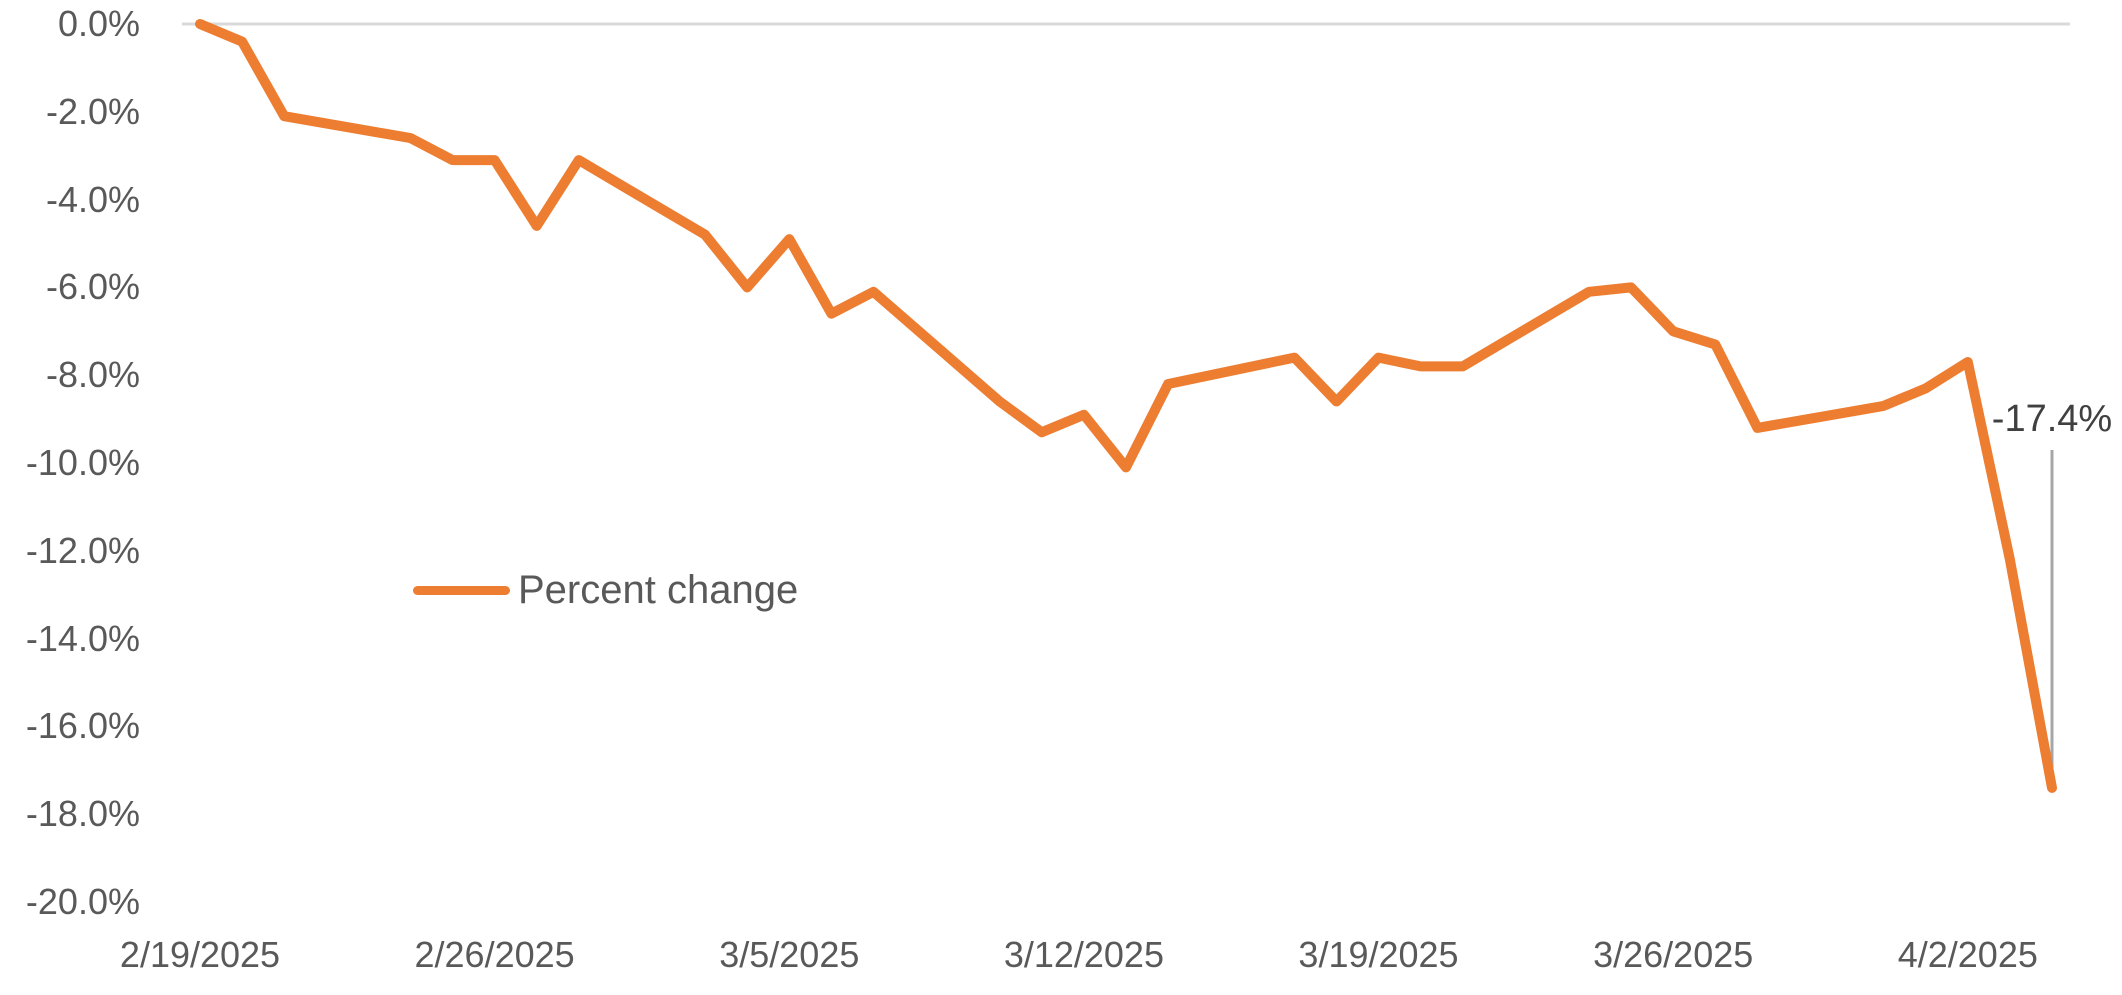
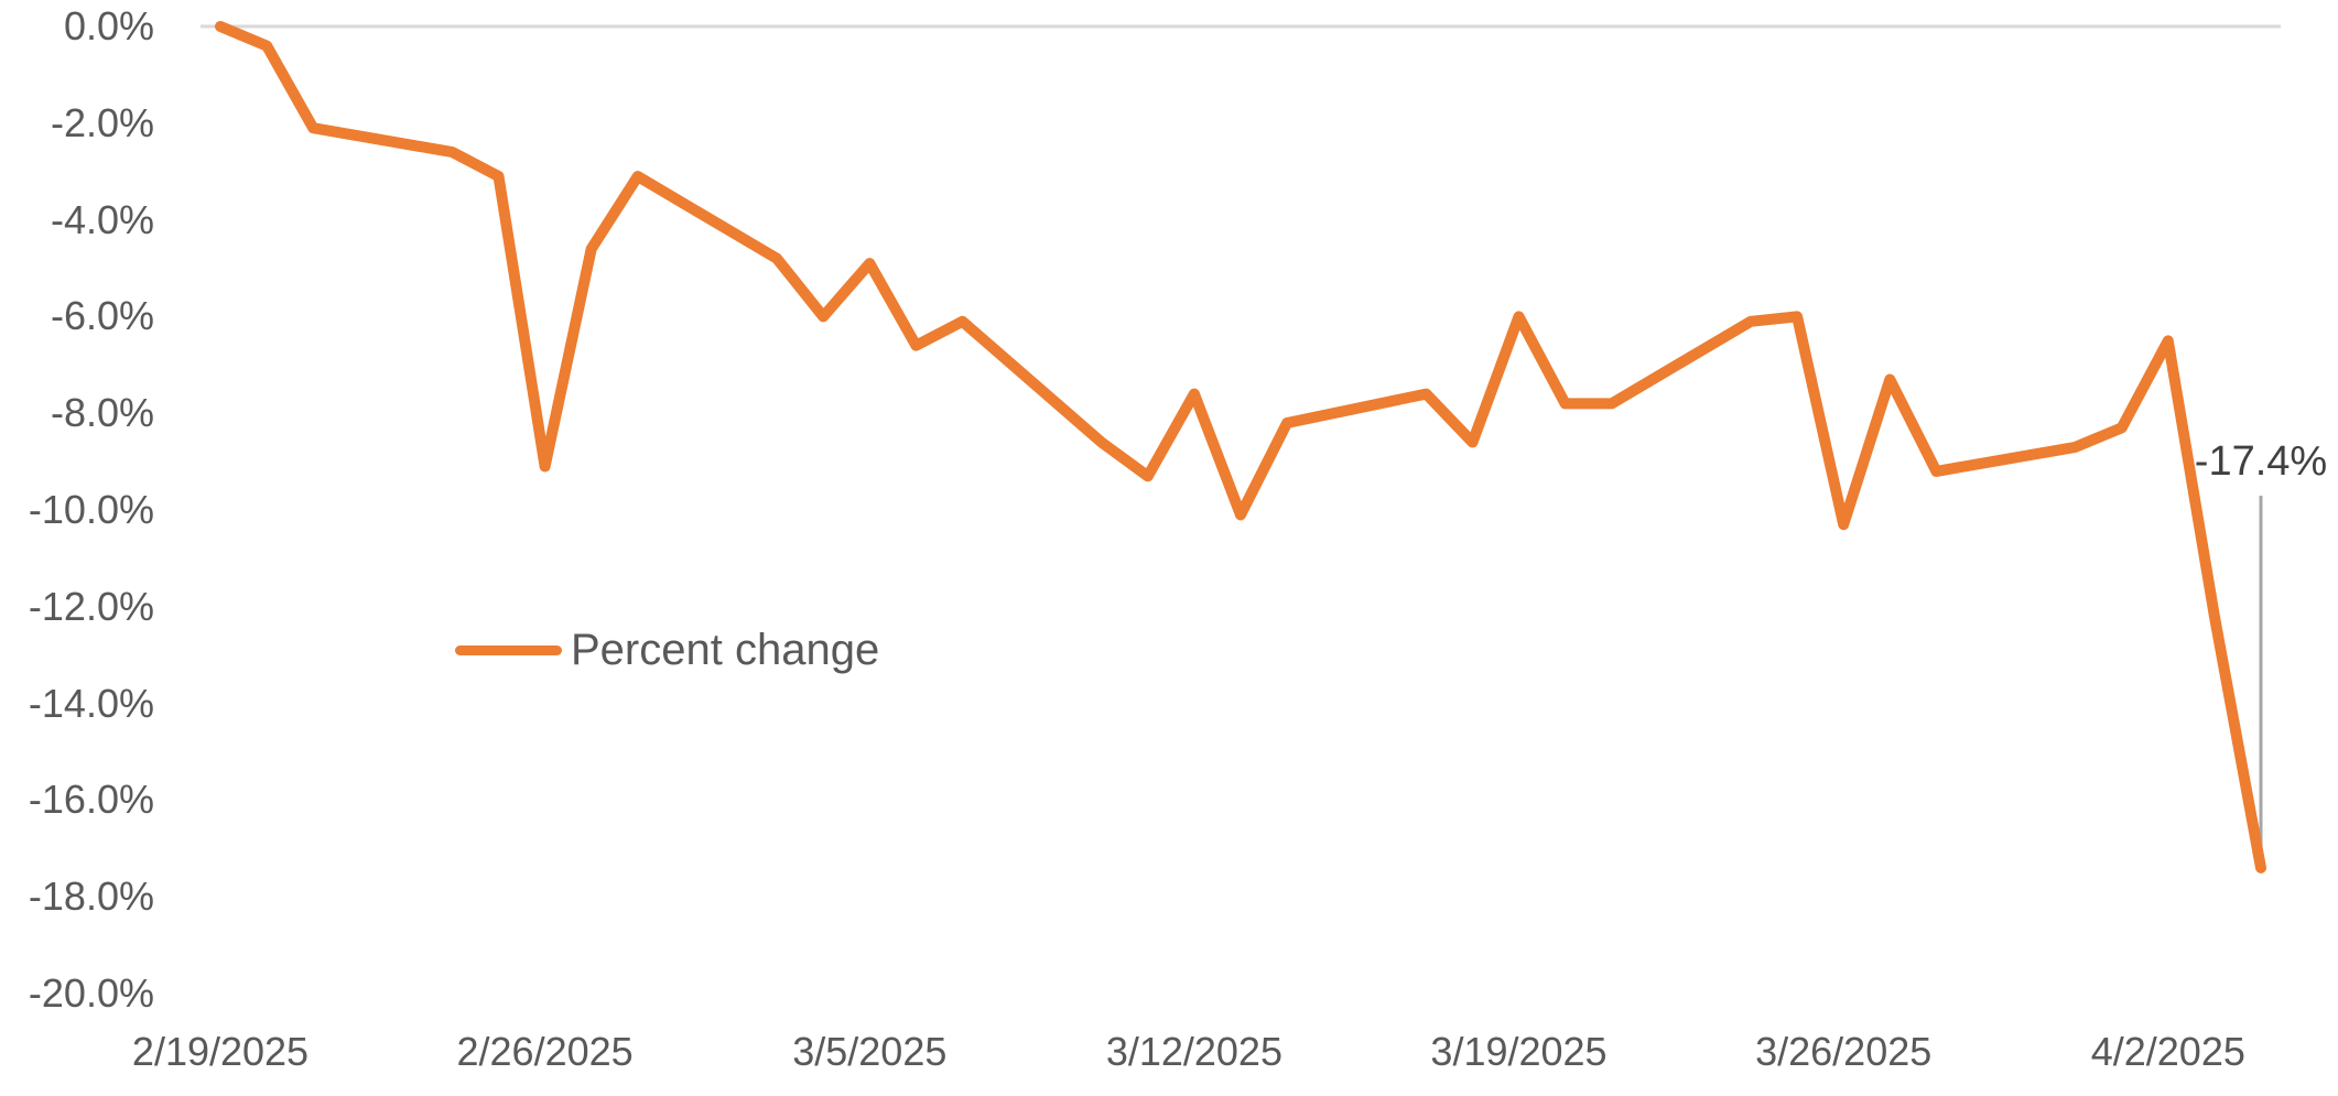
2/26/2025: -3.1% -> -9.1%
3/12/2025: -8.9% -> -7.6%
3/19/2025: -7.6% -> -6.0%
3/26/2025: -7.0% -> -10.3%
4/2/2025: -7.7% -> -6.5%
